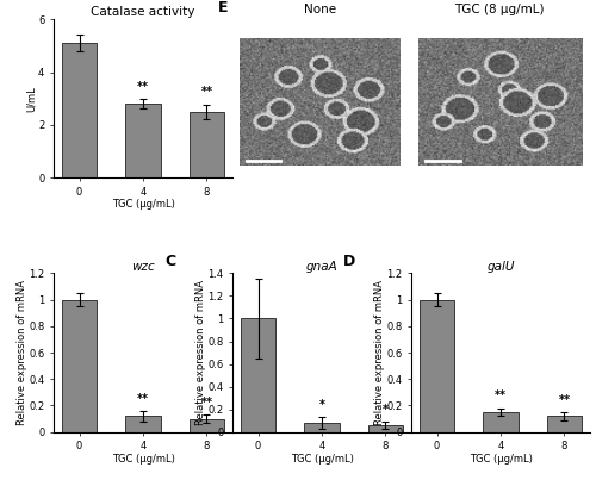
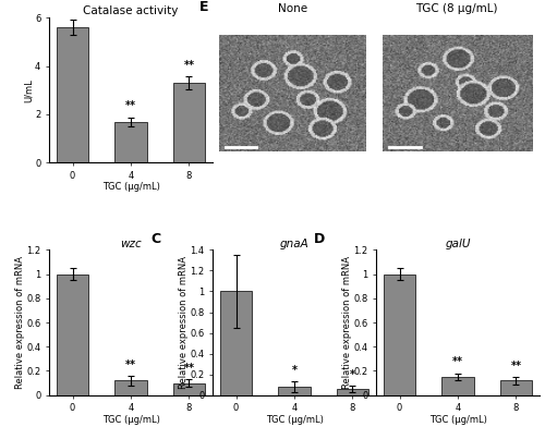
Catalase activity/0: 5.1 -> 5.6
Catalase activity/4: 2.8 -> 1.7
Catalase activity/8: 2.5 -> 3.3
